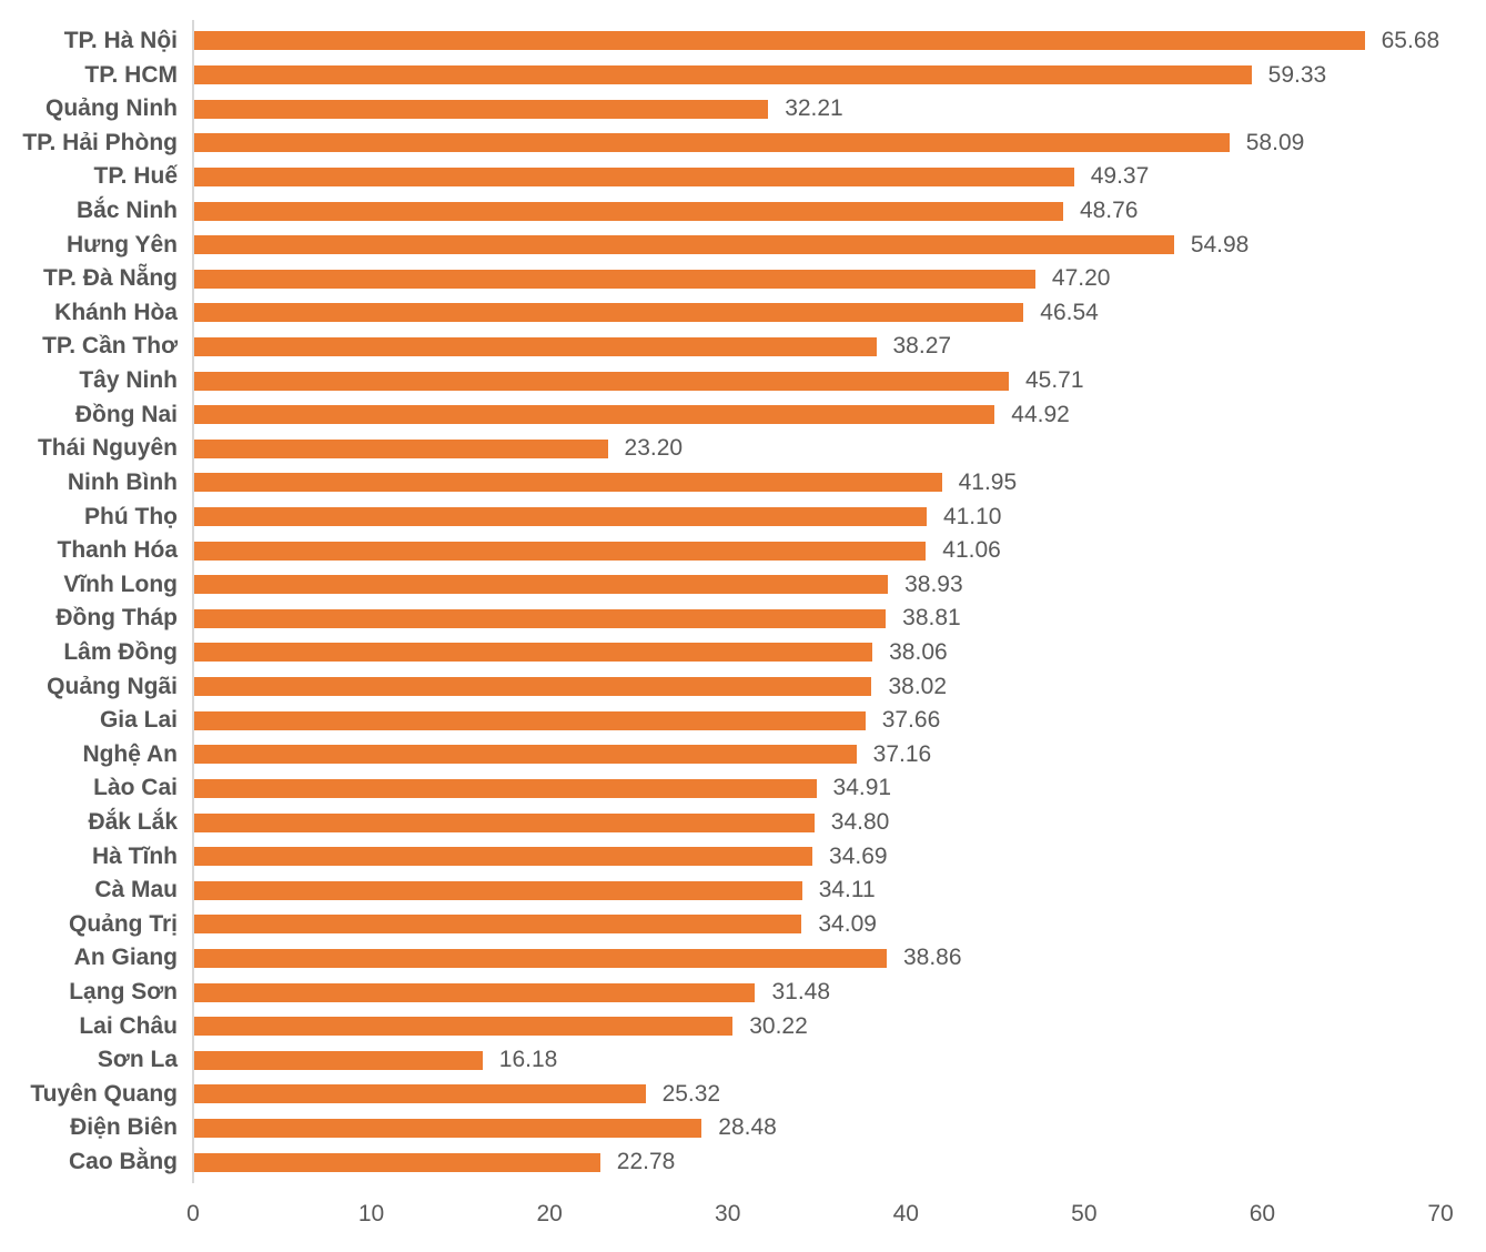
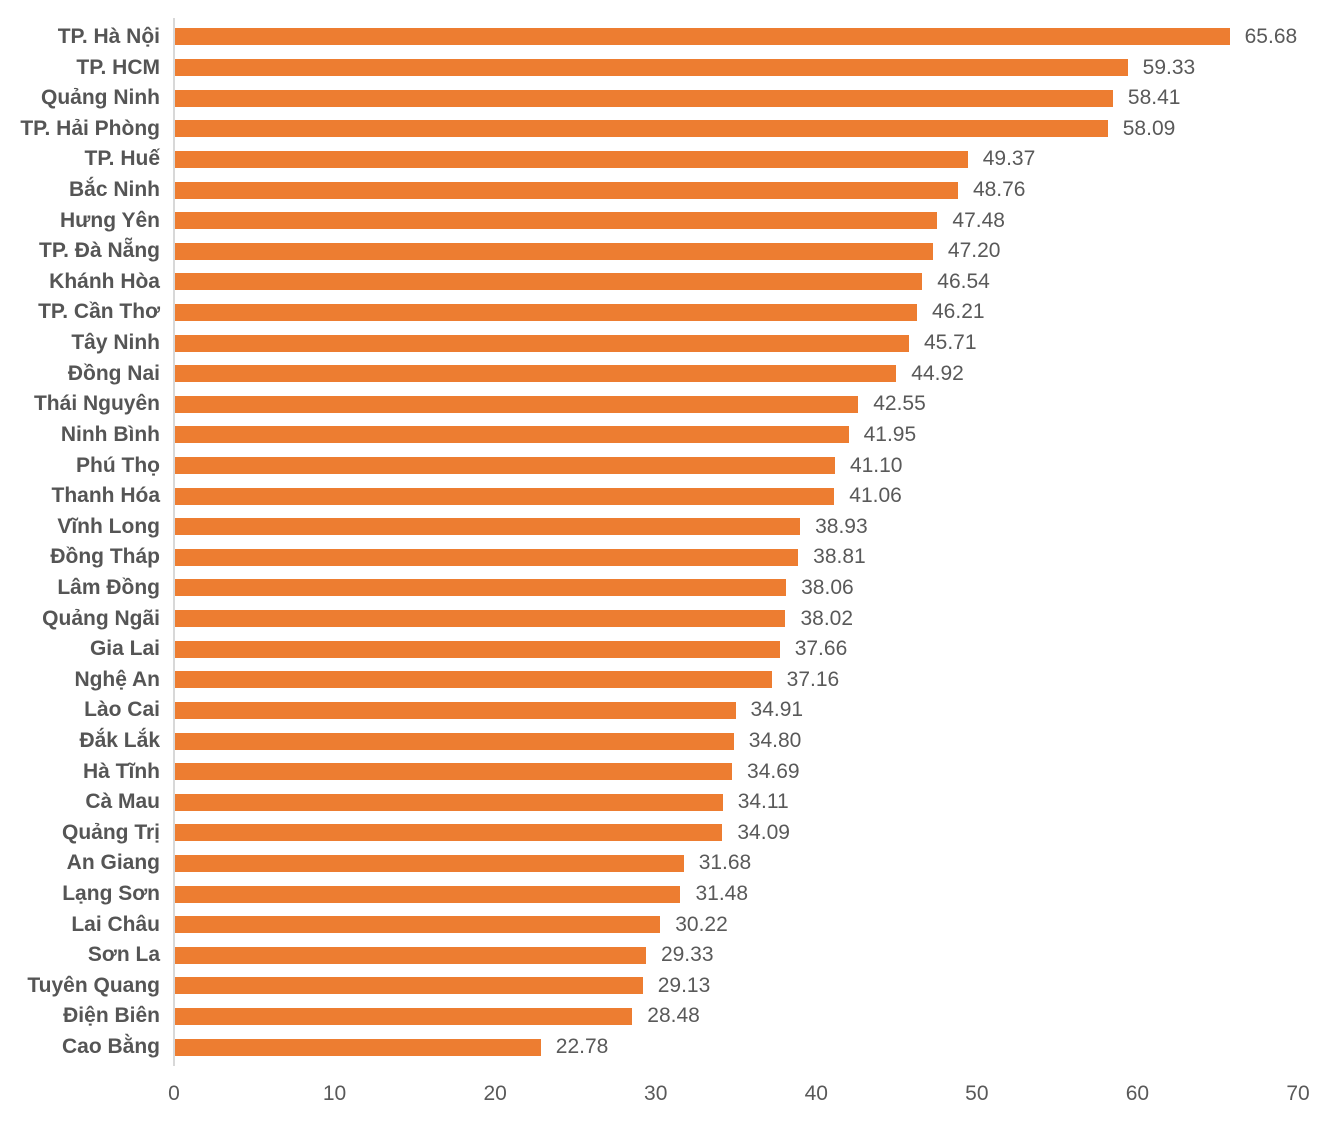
Quảng Ninh: 32.21 -> 58.41
Hưng Yên: 54.98 -> 47.48
TP. Cần Thơ: 38.27 -> 46.21
Thái Nguyên: 23.20 -> 42.55
An Giang: 38.86 -> 31.68
Sơn La: 16.18 -> 29.33
Tuyên Quang: 25.32 -> 29.13
